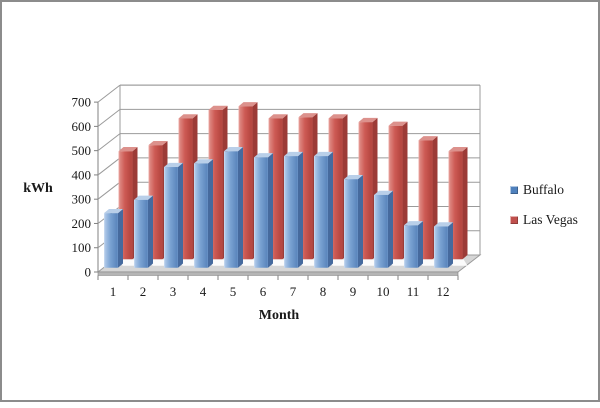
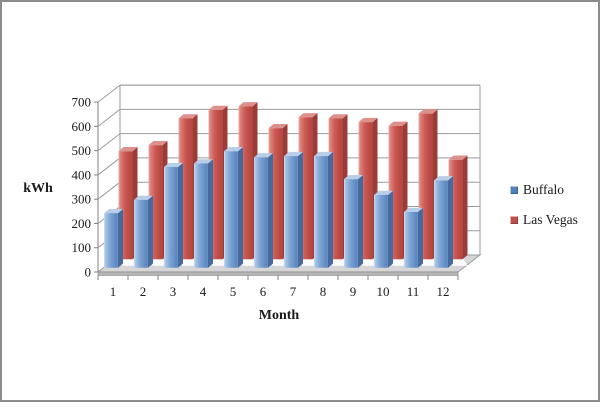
Las Vegas/6: 580 -> 540
Buffalo/11: 180 -> 230
Las Vegas/11: 490 -> 600
Buffalo/12: 170 -> 360
Las Vegas/12: 440 -> 410
